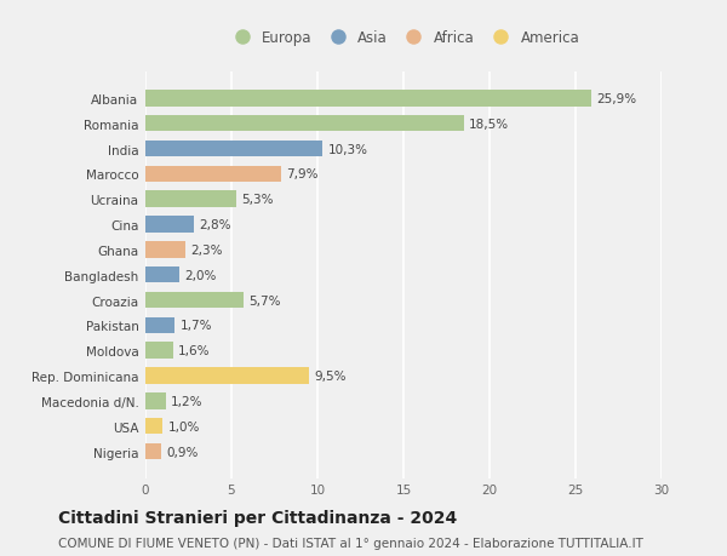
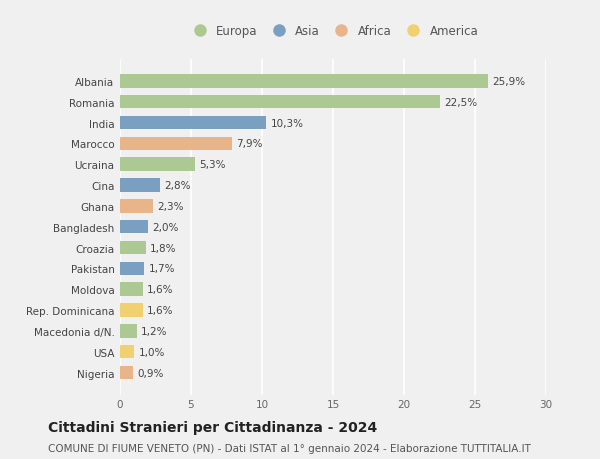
Romania: 18,5% -> 22,5%
Croazia: 5,7% -> 1,8%
Rep. Dominicana: 9,5% -> 1,6%
